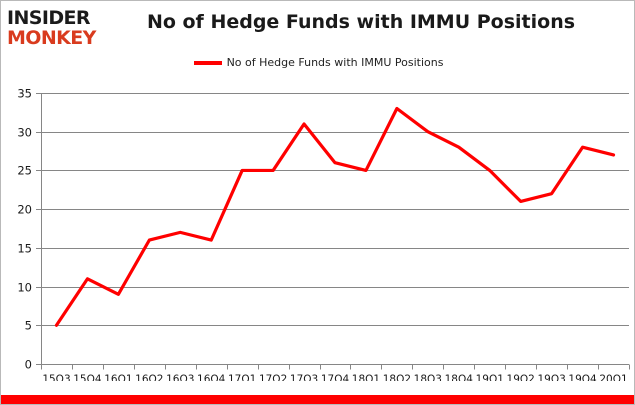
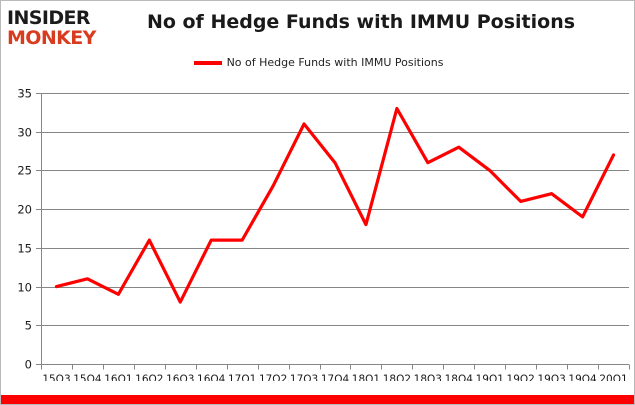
15Q3: 5 -> 10
16Q3: 17 -> 8
17Q1: 25 -> 16
17Q2: 25 -> 23
18Q1: 25 -> 18
18Q3: 30 -> 26
19Q4: 28 -> 19
